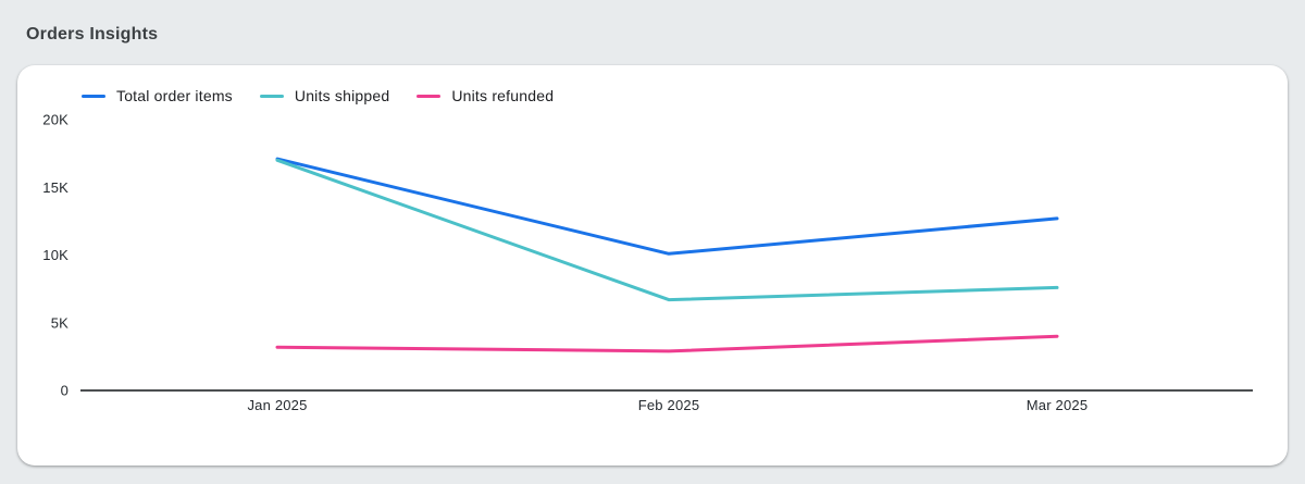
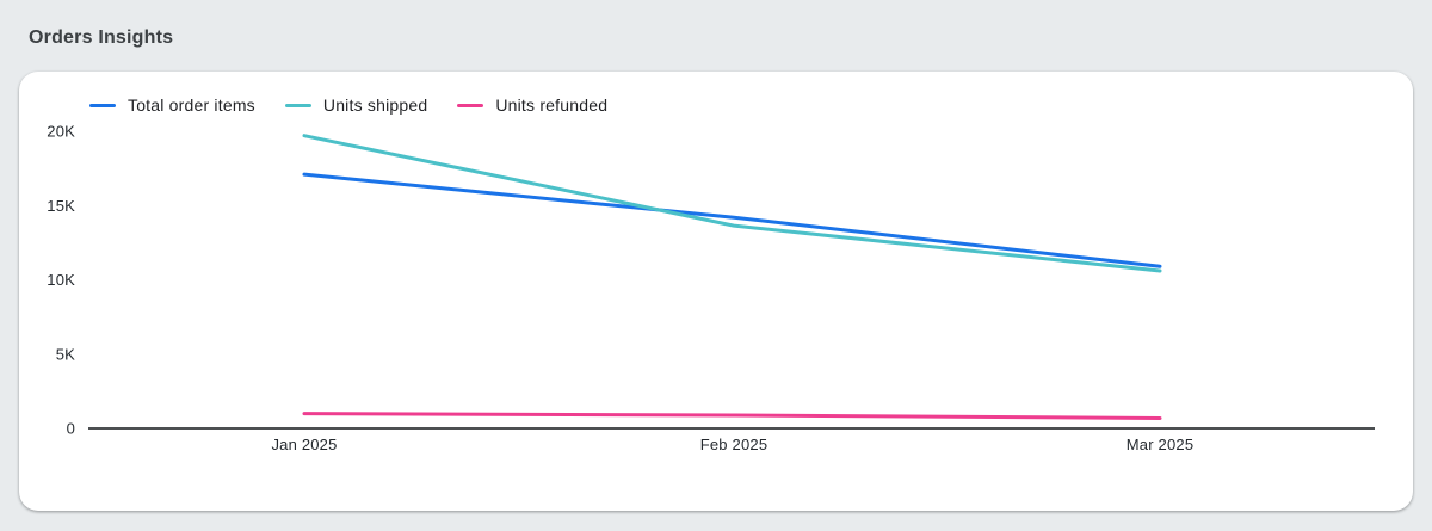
Units shipped/Jan 2025: 17.0K -> 19.7K
Units refunded/Jan 2025: 3.2K -> 1.0K
Total order items/Feb 2025: 10.1K -> 14.2K
Units shipped/Feb 2025: 6.7K -> 13.6K
Units refunded/Feb 2025: 2.9K -> 0.9K
Total order items/Mar 2025: 12.7K -> 10.9K
Units shipped/Mar 2025: 7.6K -> 10.6K
Units refunded/Mar 2025: 4.0K -> 0.7K
